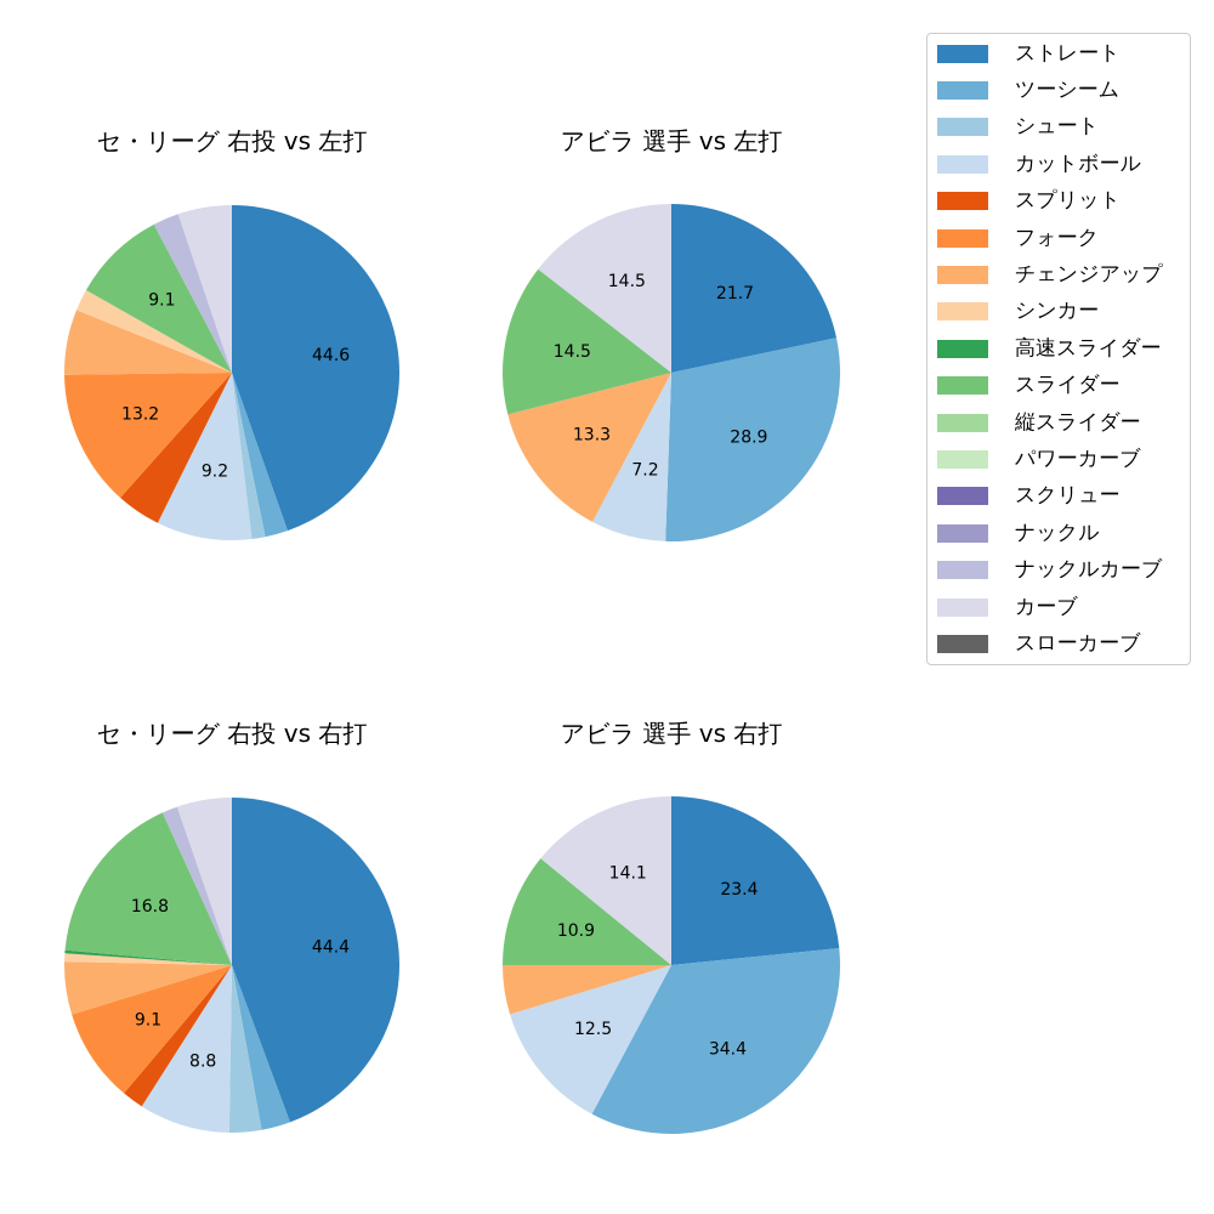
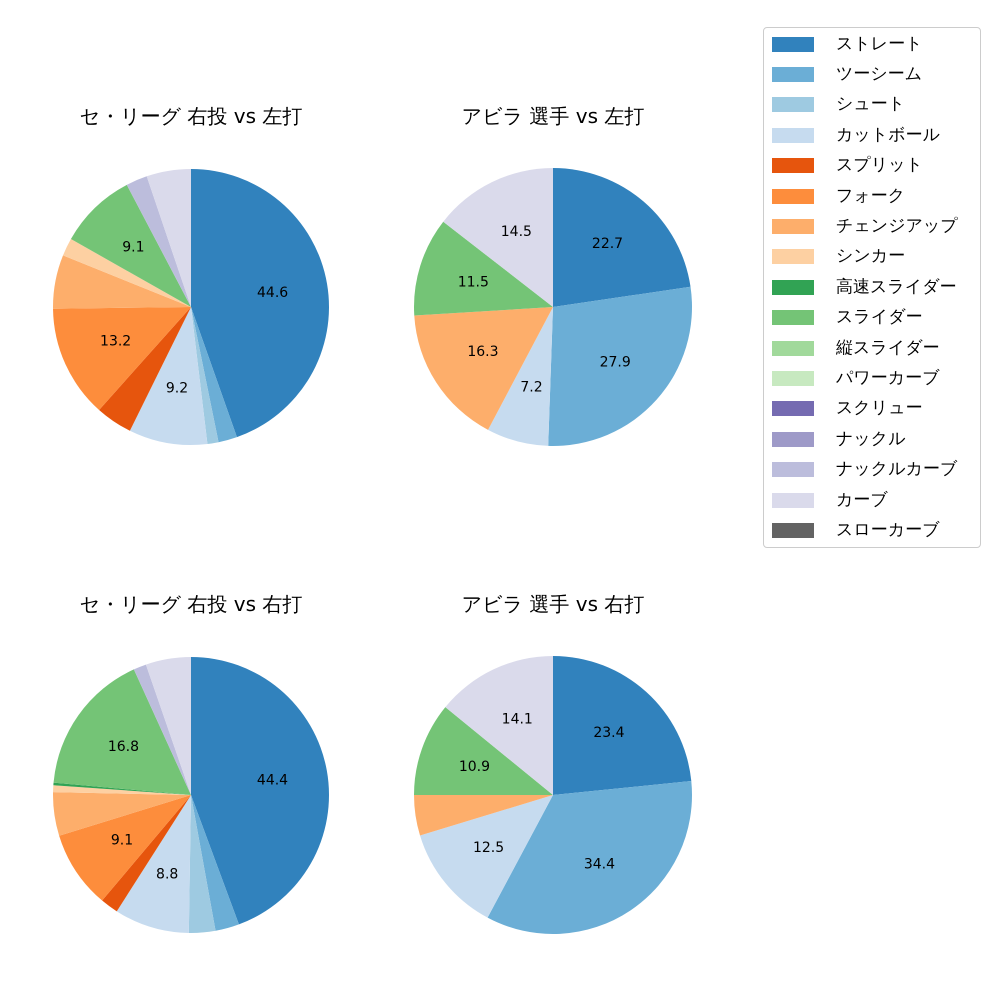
アビラ 選手 vs 左打/ストレート: 21.7 -> 22.7
アビラ 選手 vs 左打/ツーシーム: 28.9 -> 27.9
アビラ 選手 vs 左打/チェンジアップ: 13.3 -> 16.3
アビラ 選手 vs 左打/スライダー: 14.5 -> 11.5
